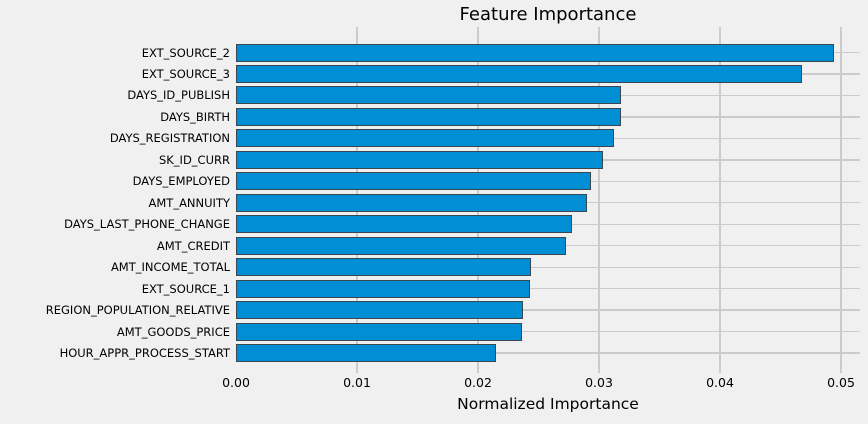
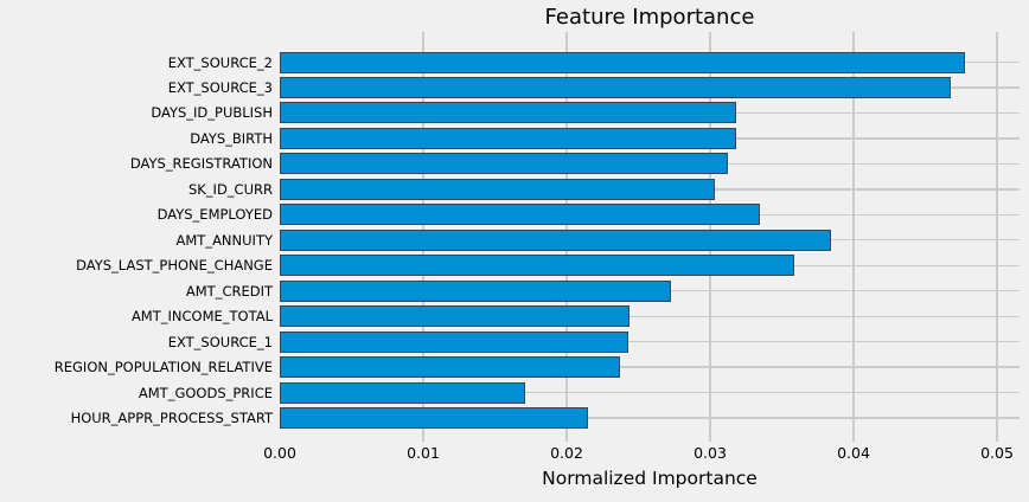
EXT_SOURCE_2: 0.0494 -> 0.0478
DAYS_EMPLOYED: 0.0293 -> 0.0335
AMT_ANNUITY: 0.0290 -> 0.0384
DAYS_LAST_PHONE_CHANGE: 0.0278 -> 0.0359
AMT_GOODS_PRICE: 0.0236 -> 0.0171
